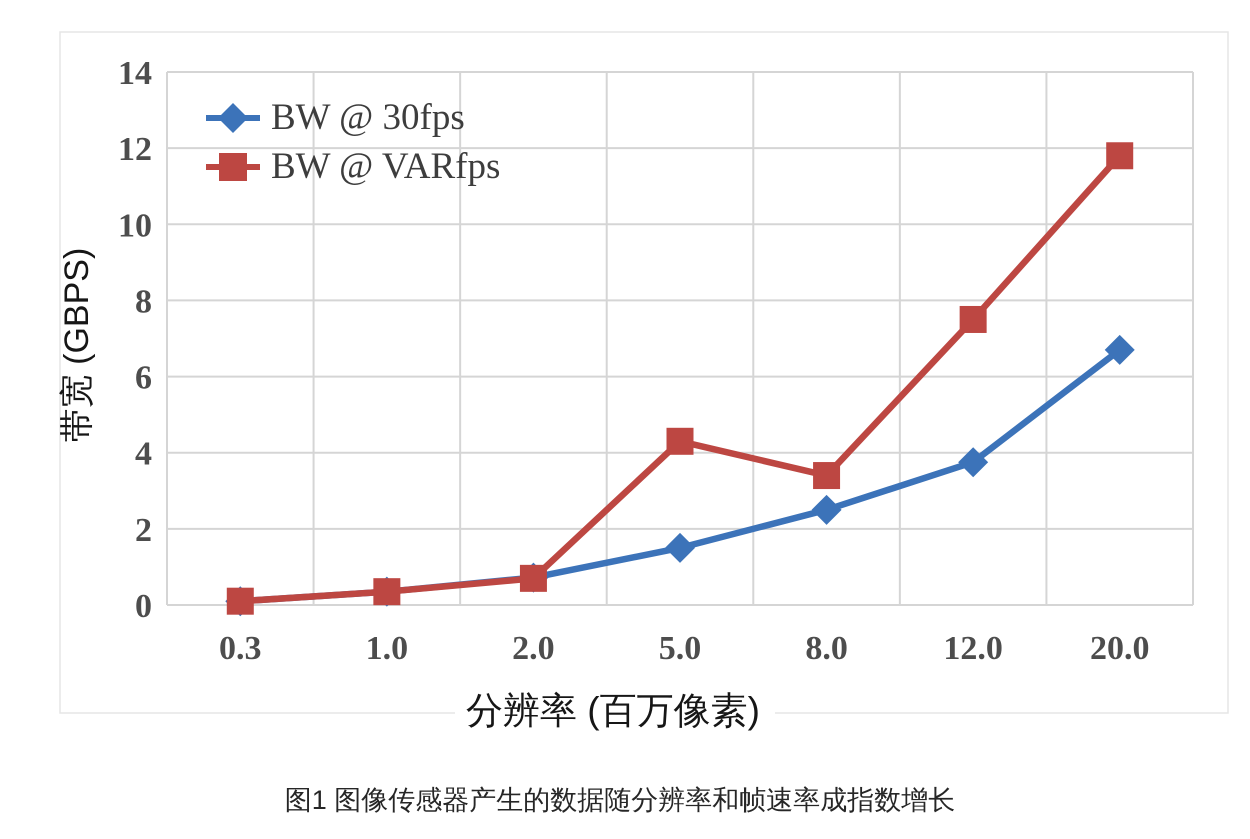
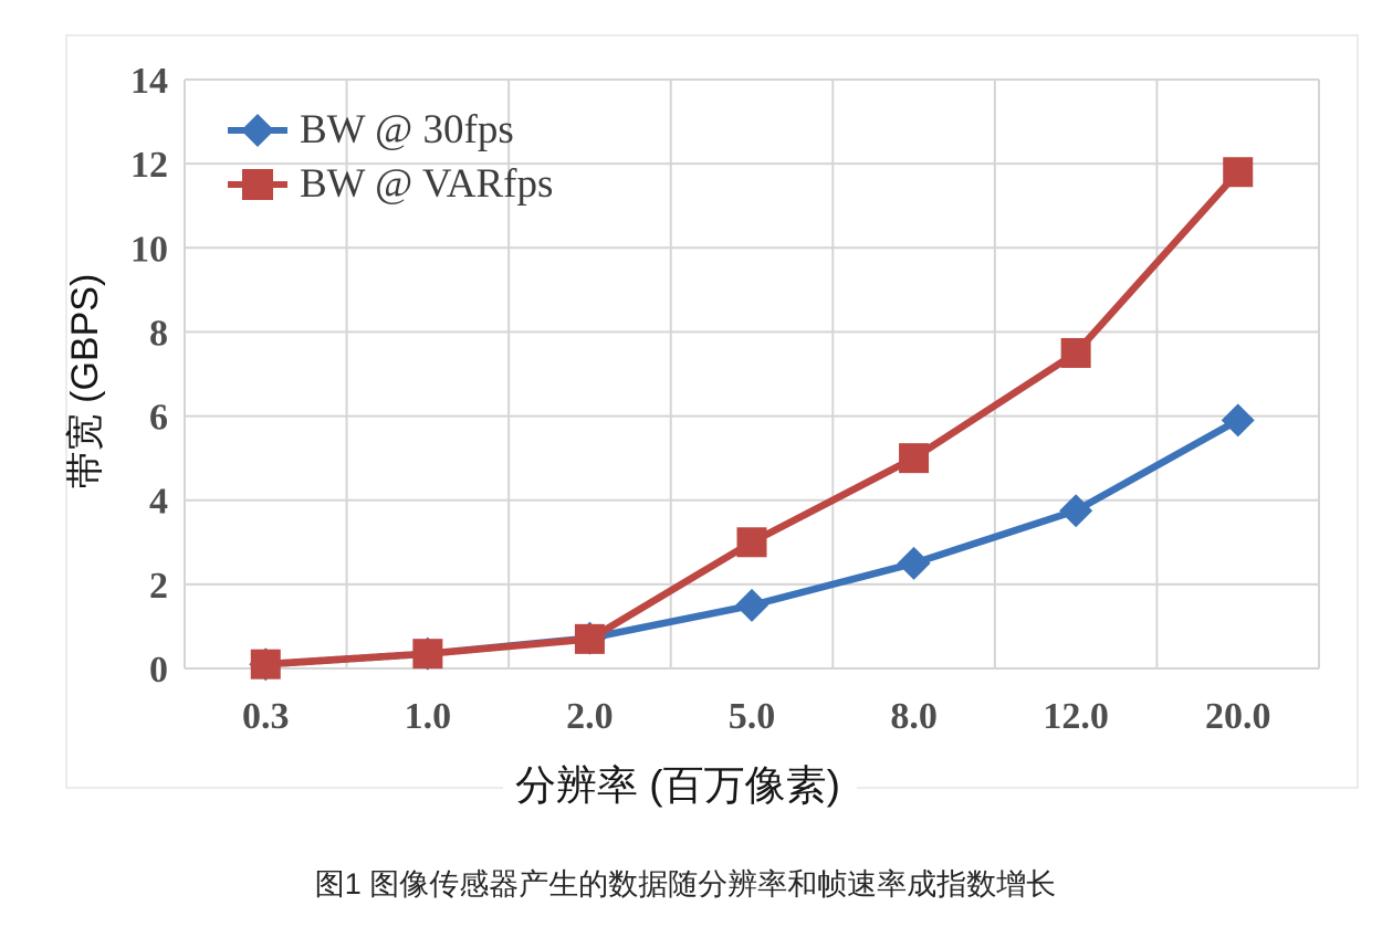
BW @ VARfps/5.0: 4.3 -> 3.0
BW @ VARfps/8.0: 3.4 -> 5.0
BW @ 30fps/20.0: 6.7 -> 5.9
